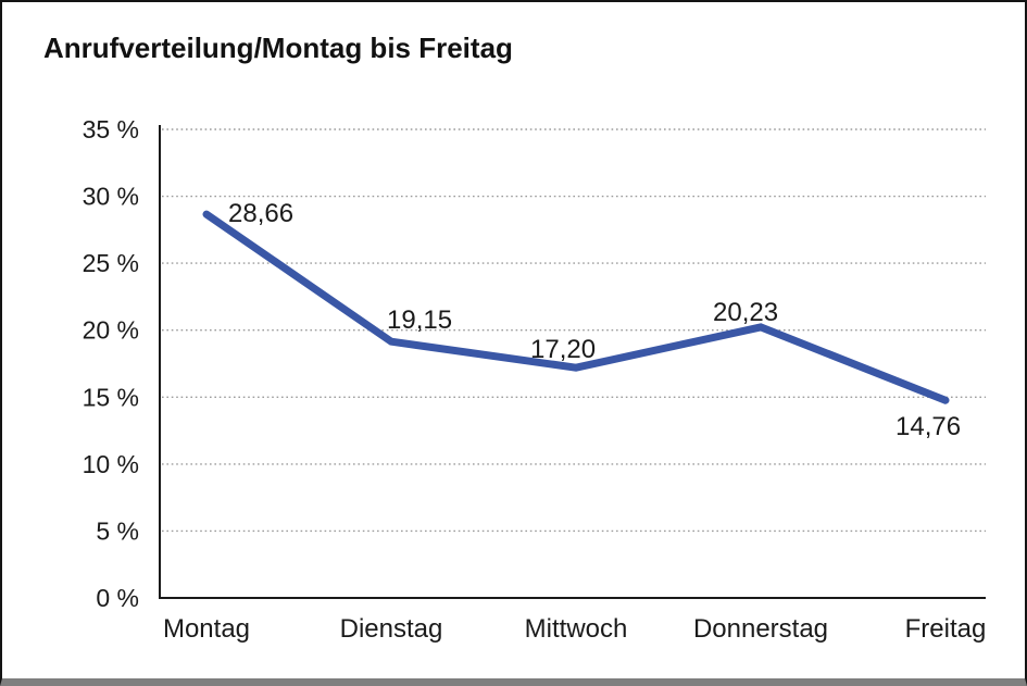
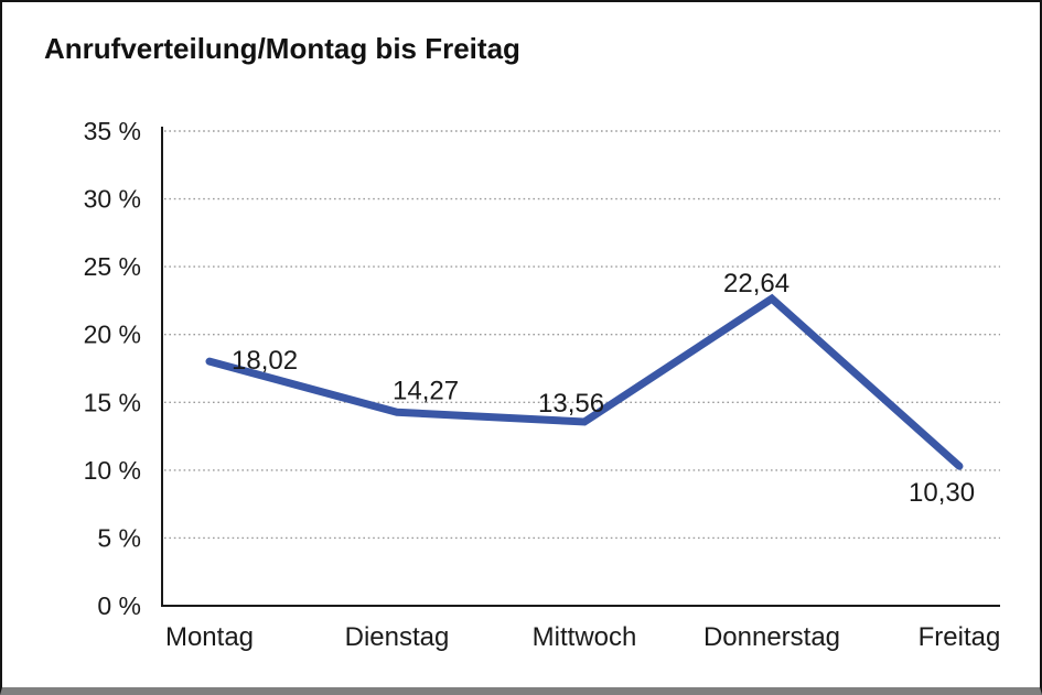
Montag: 28,66 -> 18,02
Dienstag: 19,15 -> 14,27
Mittwoch: 17,20 -> 13,56
Donnerstag: 20,23 -> 22,64
Freitag: 14,76 -> 10,30
